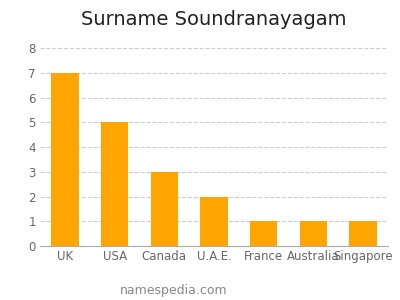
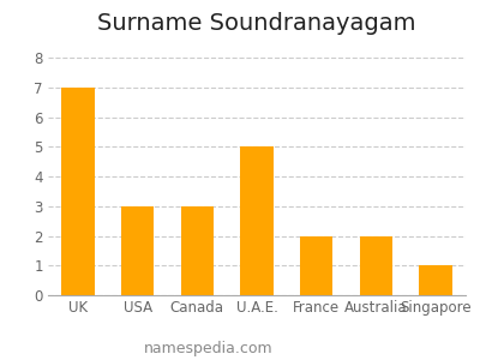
USA: 5 -> 3
U.A.E.: 2 -> 5
France: 1 -> 2
Australia: 1 -> 2
